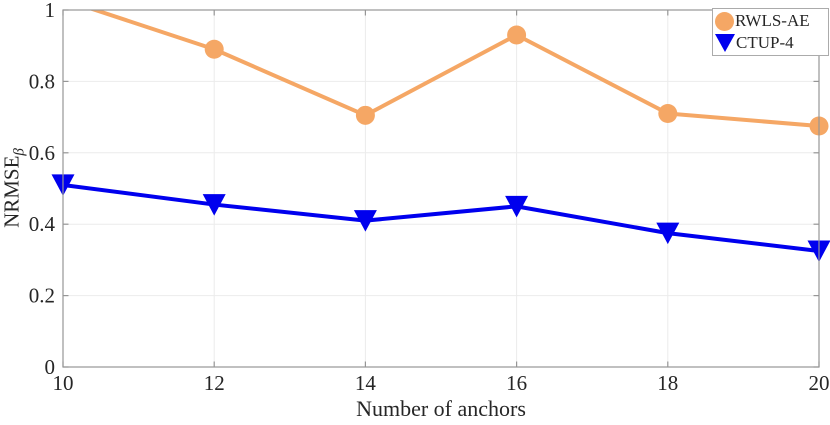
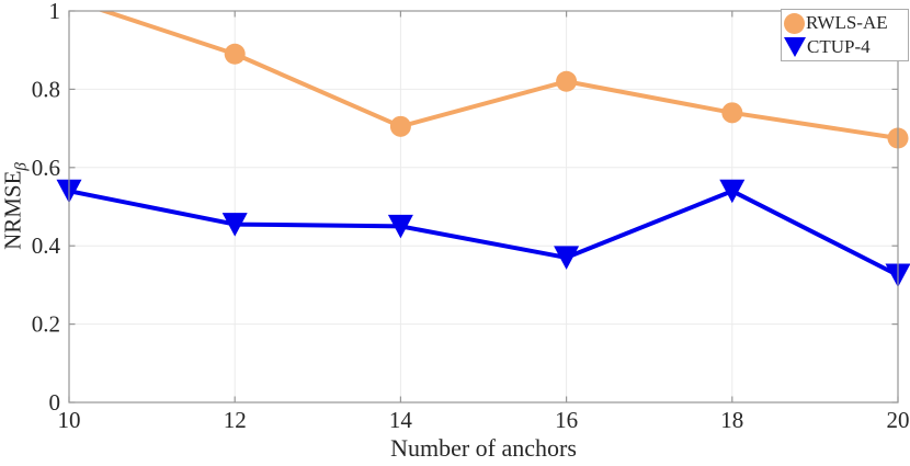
CTUP-4/10: 0.51 -> 0.54
CTUP-4/14: 0.41 -> 0.45
RWLS-AE/16: 0.93 -> 0.82
CTUP-4/16: 0.45 -> 0.37
RWLS-AE/18: 0.71 -> 0.74
CTUP-4/18: 0.38 -> 0.54
